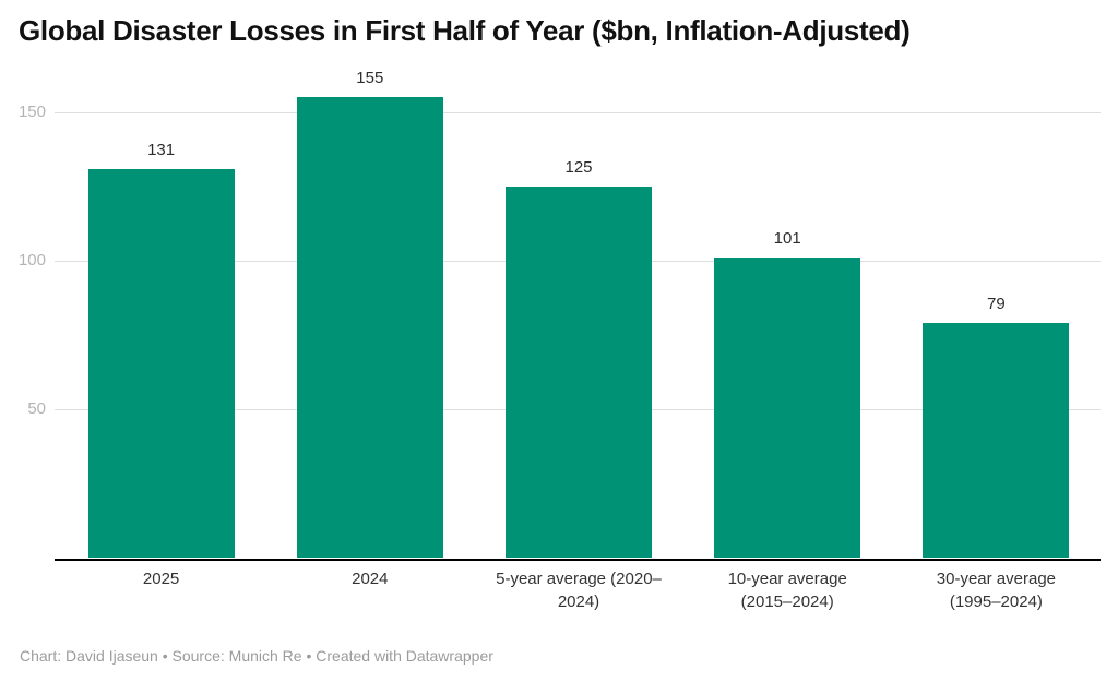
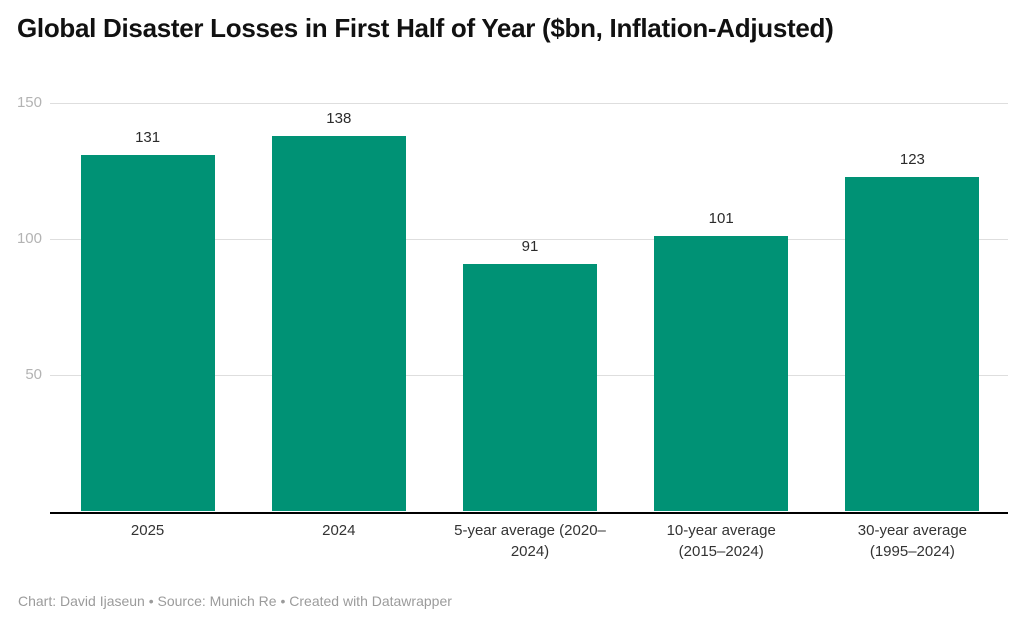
2024: 155 -> 138
5-year average (2020– 2024): 125 -> 91
30-year average (1995–2024): 79 -> 123
